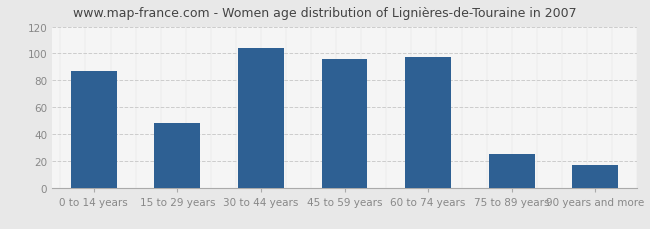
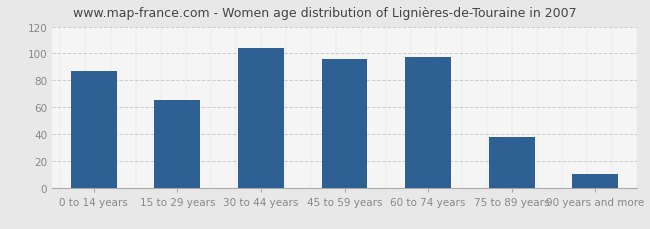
15 to 29 years: 48 -> 65
75 to 89 years: 25 -> 38
90 years and more: 17 -> 10
